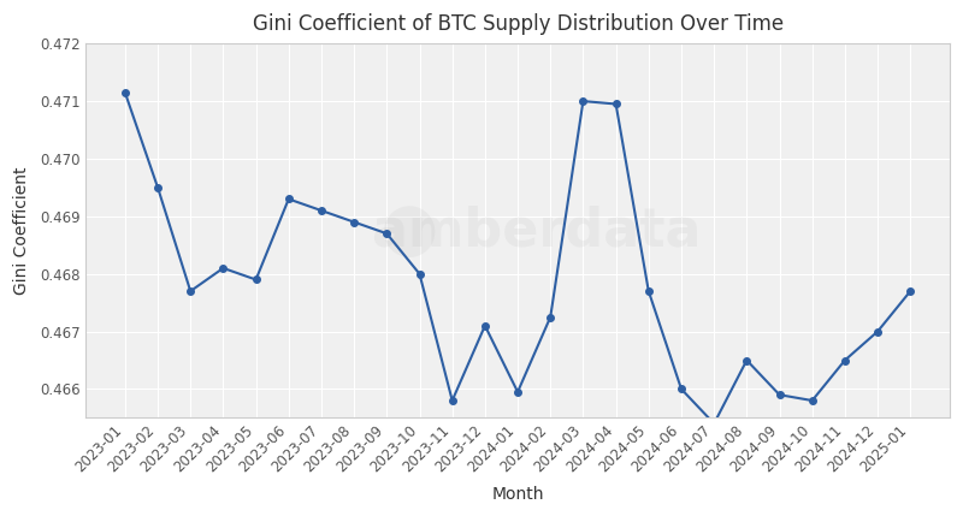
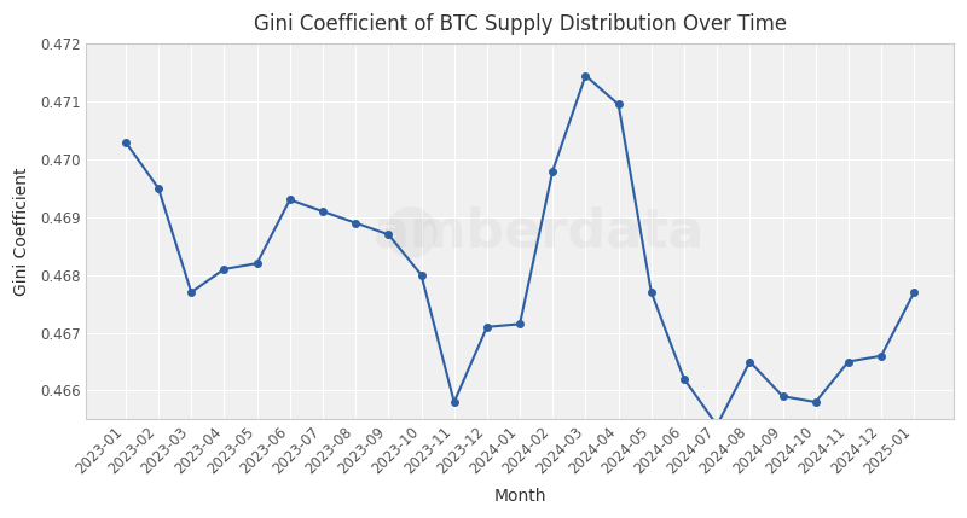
2023-01: 0.47115 -> 0.47030
2023-05: 0.46790 -> 0.46820
2024-01: 0.46595 -> 0.46715
2024-02: 0.46725 -> 0.46980
2024-03: 0.47100 -> 0.47145
2024-06: 0.46600 -> 0.46620
2024-12: 0.46700 -> 0.46660
